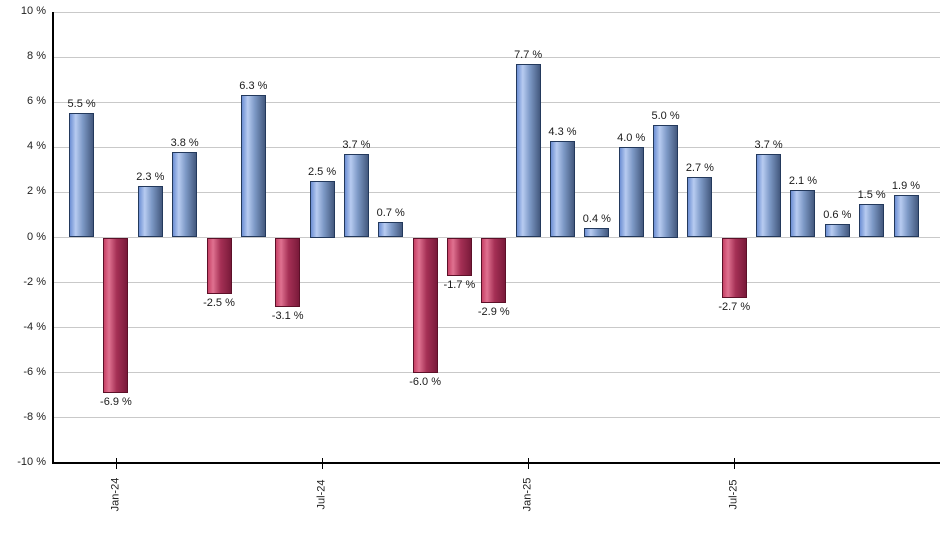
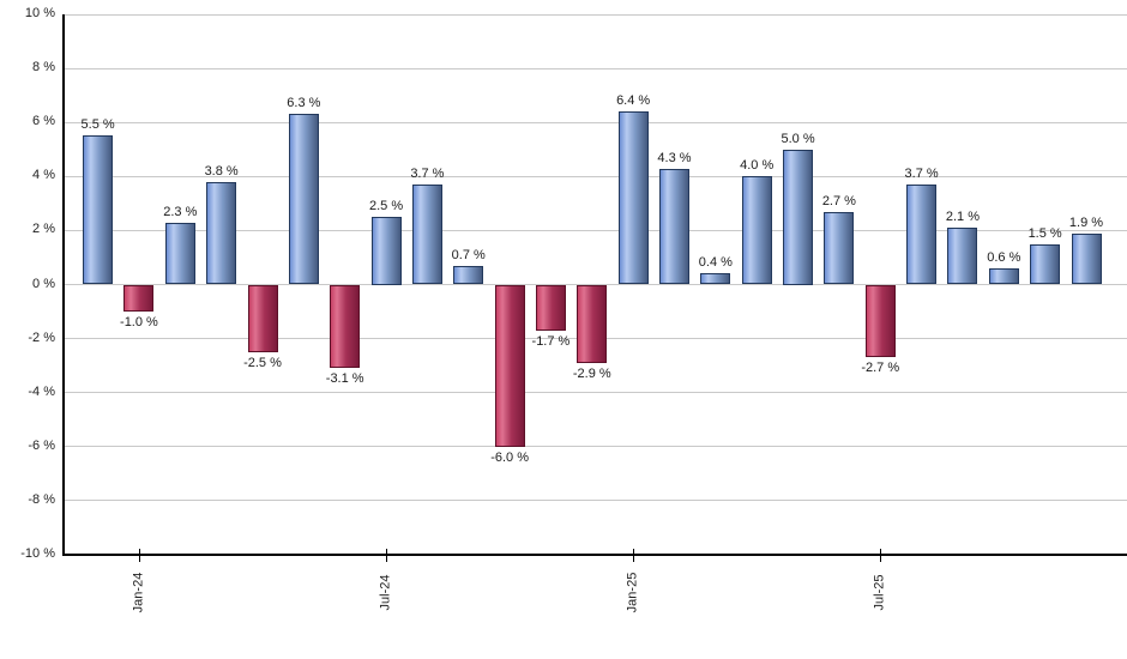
Jan-24: -6.9 -> -1.0
Jan-25: 7.7 -> 6.4
